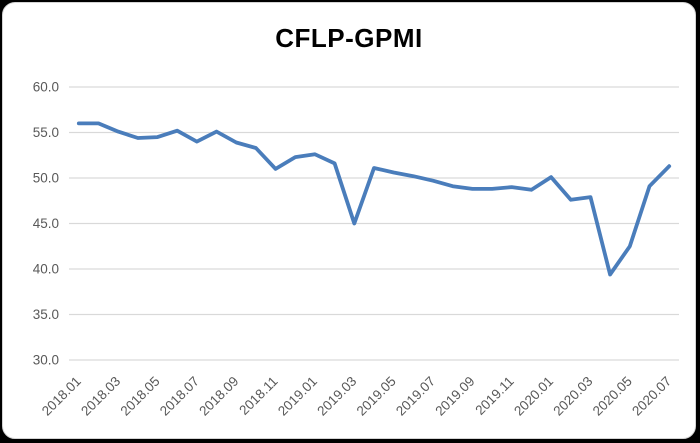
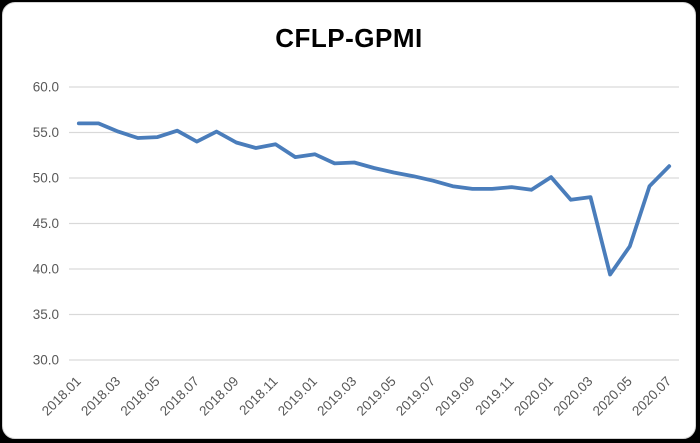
2018.11: 51 -> 54
2019.03: 45 -> 52
